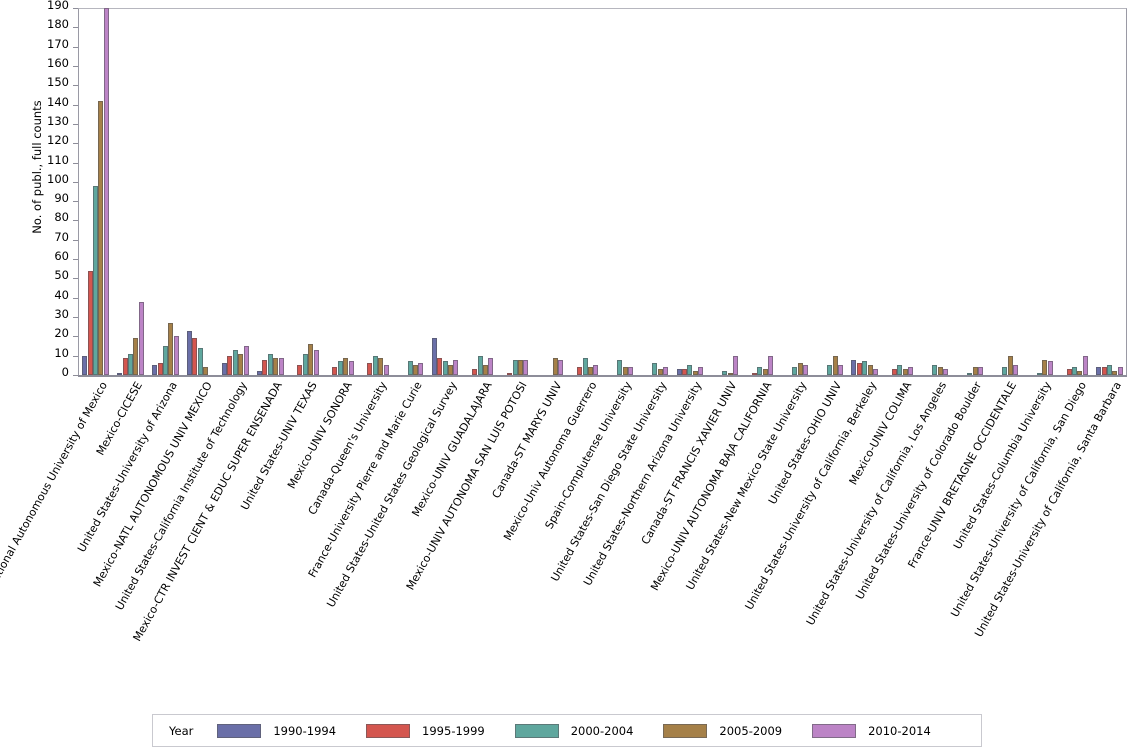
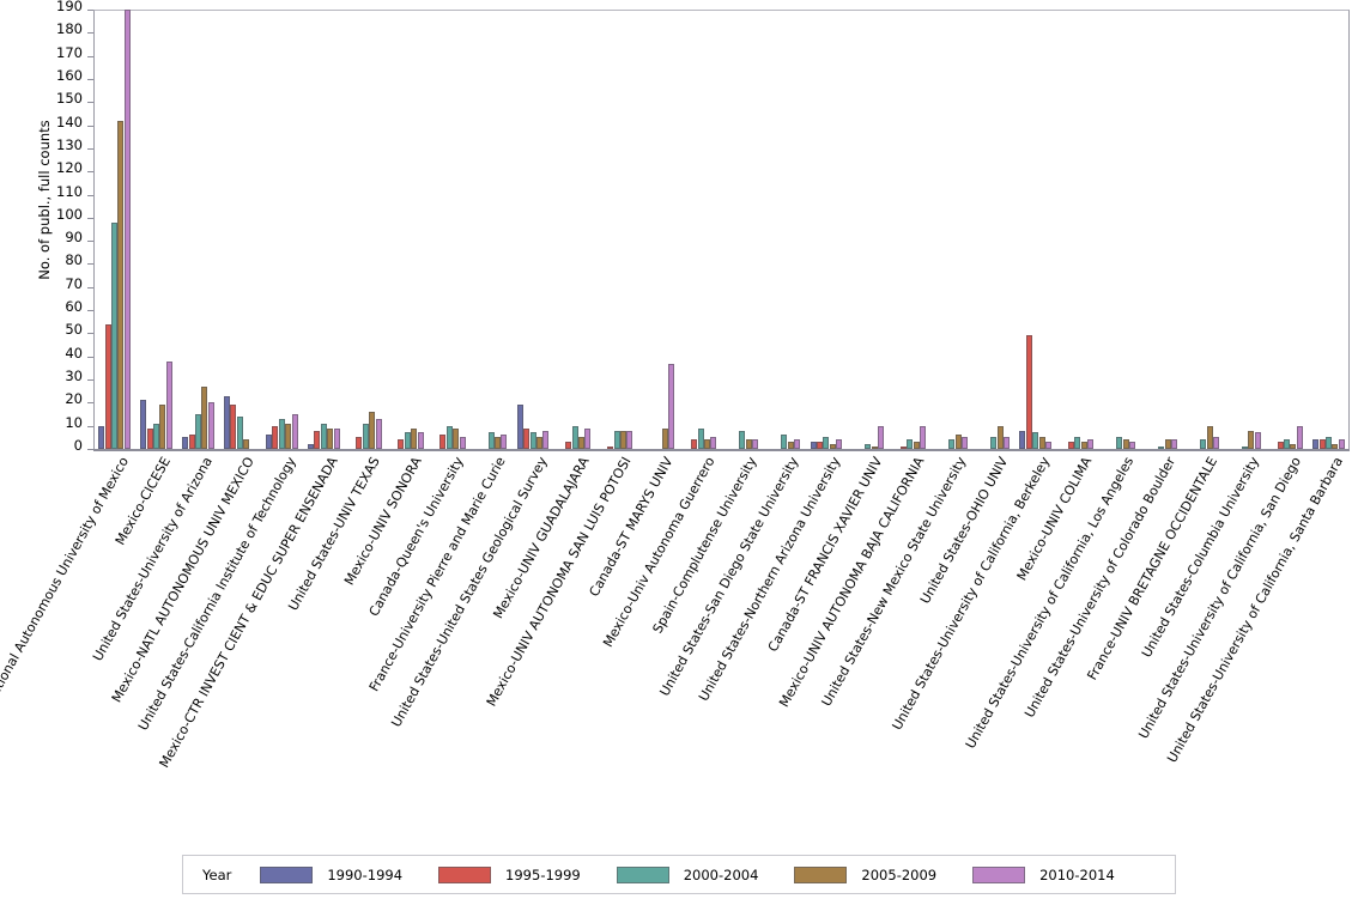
1990-1994/Mexico-CICESE: 1 -> 21
2010-2014/Canada-ST MARYS UNIV: 8 -> 37
1995-1999/United States-University of California, Berkeley: 6 -> 49
